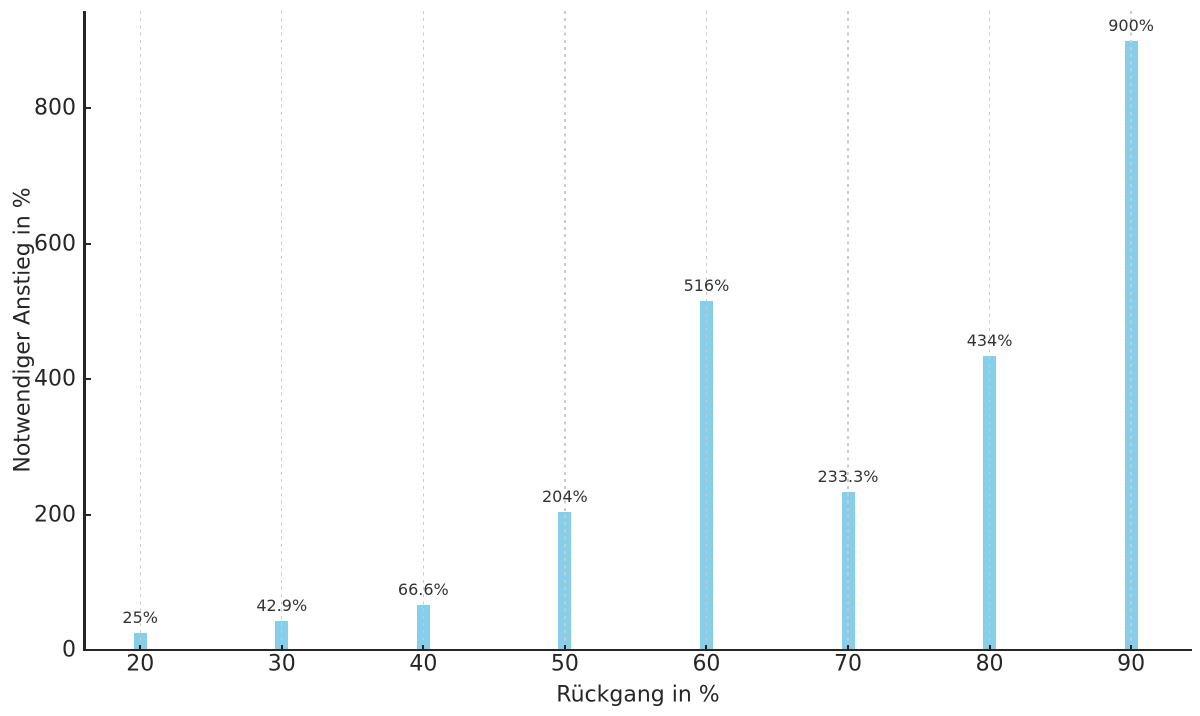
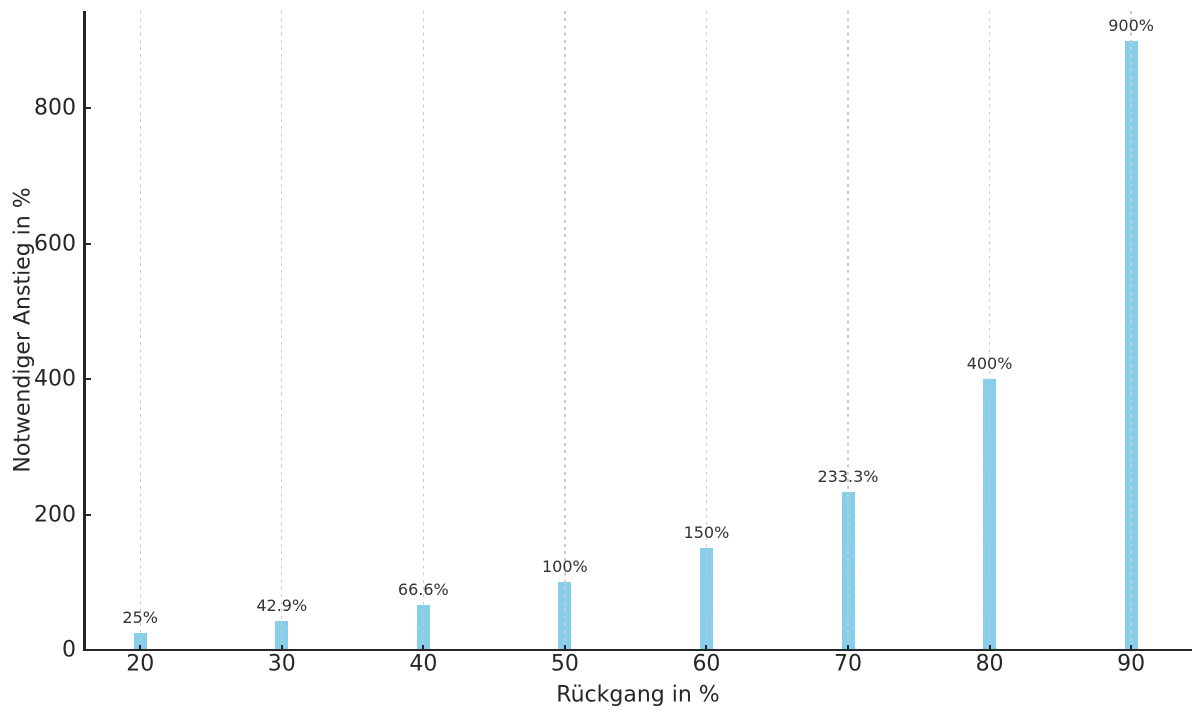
50: 204% -> 100%
60: 516% -> 150%
80: 434% -> 400%
